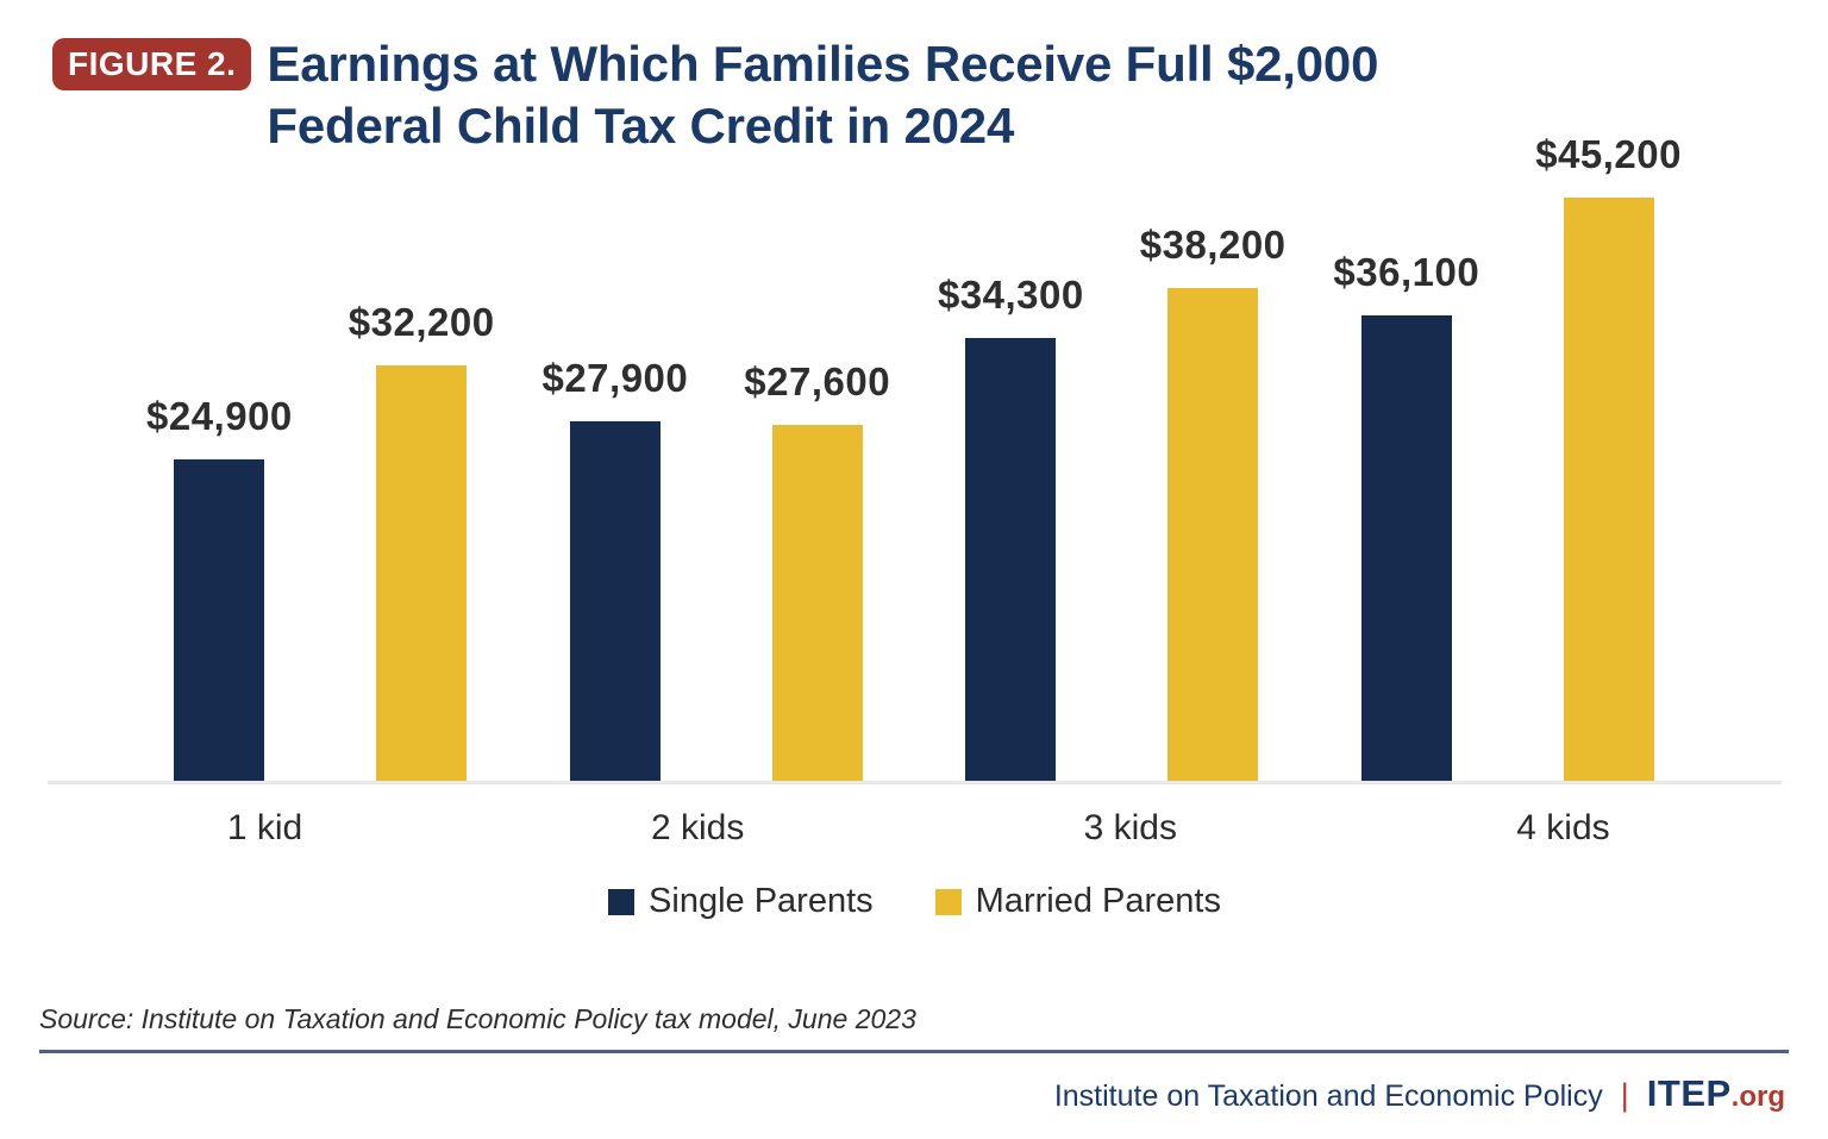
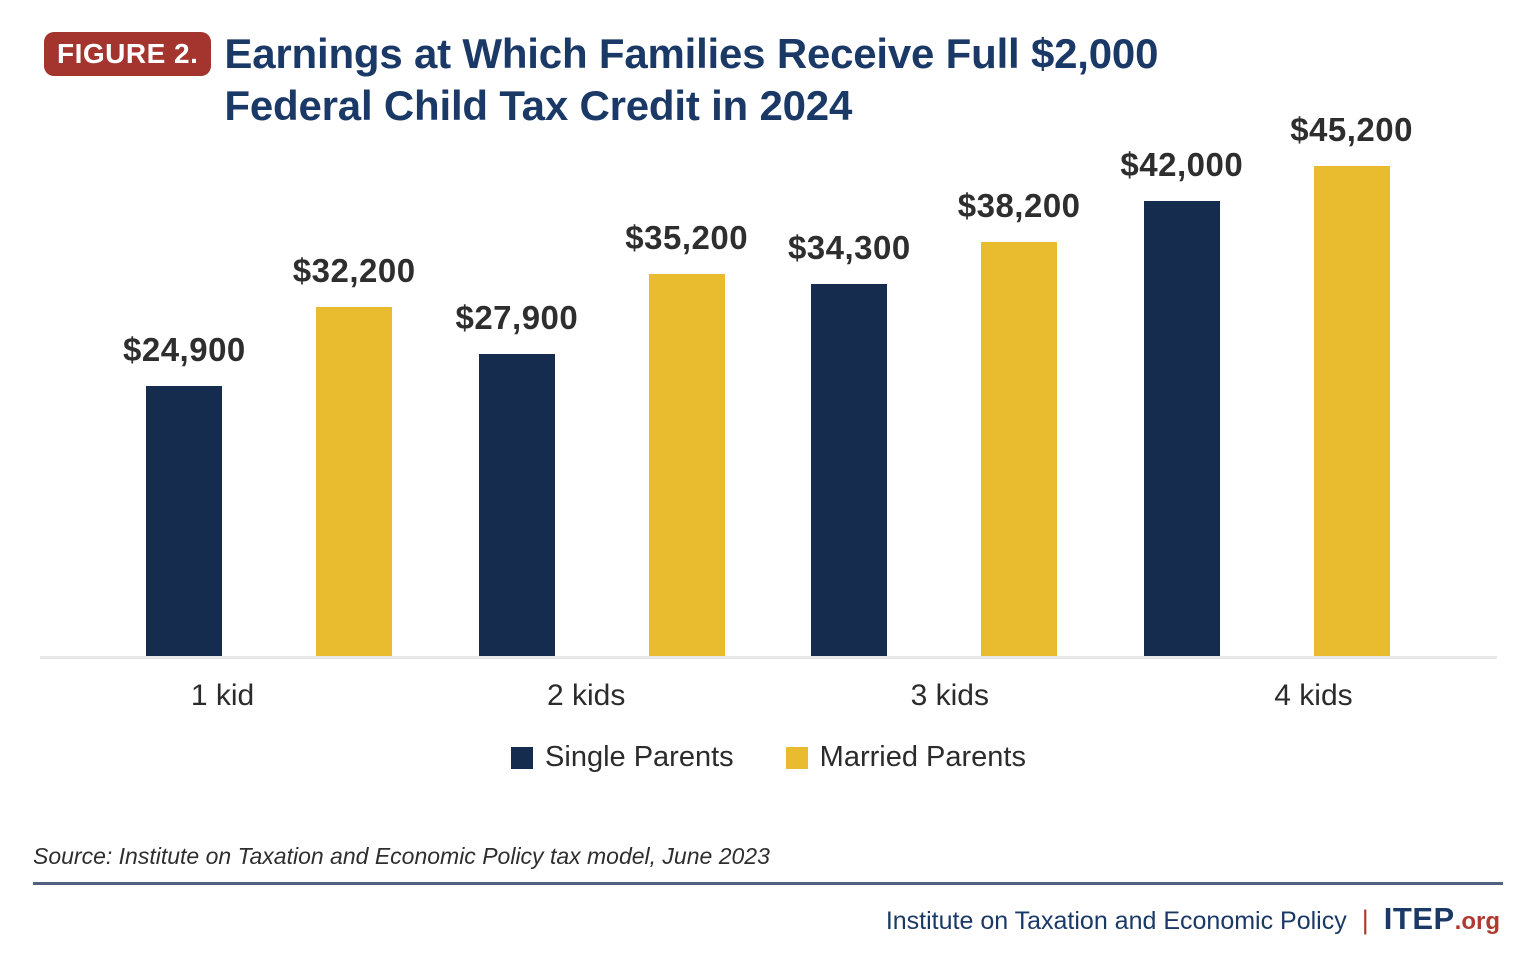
Married Parents/2 kids: $27,600 -> $35,200
Single Parents/4 kids: $36,100 -> $42,000
